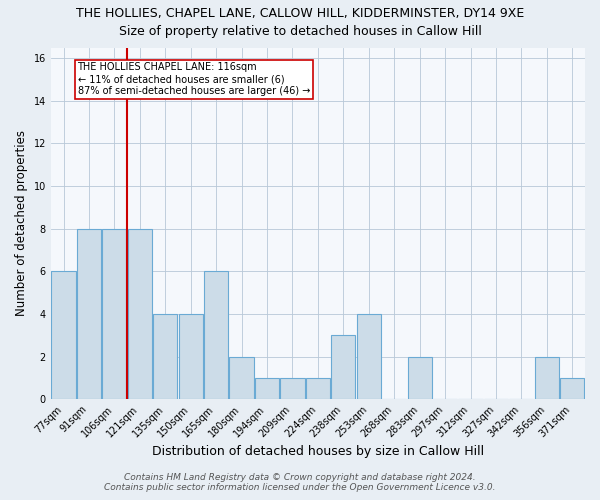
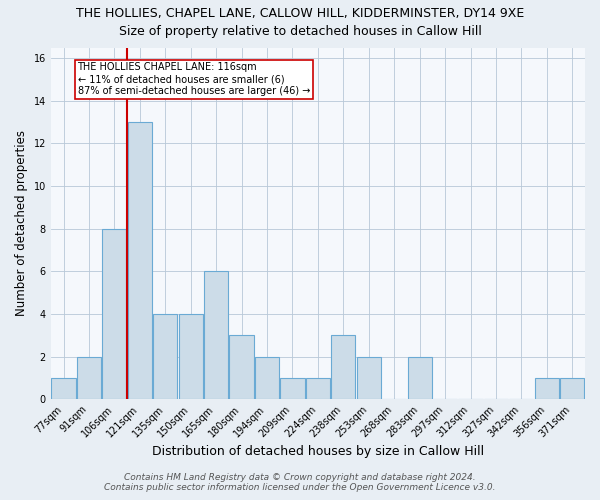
77sqm: 6 -> 1
91sqm: 8 -> 2
121sqm: 8 -> 13
180sqm: 2 -> 3
194sqm: 1 -> 2
253sqm: 4 -> 2
356sqm: 2 -> 1
